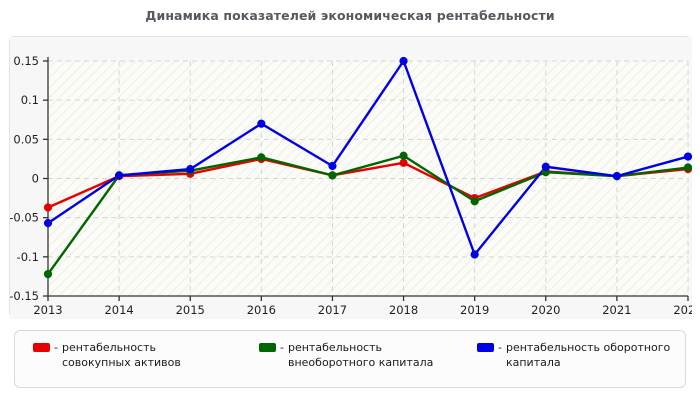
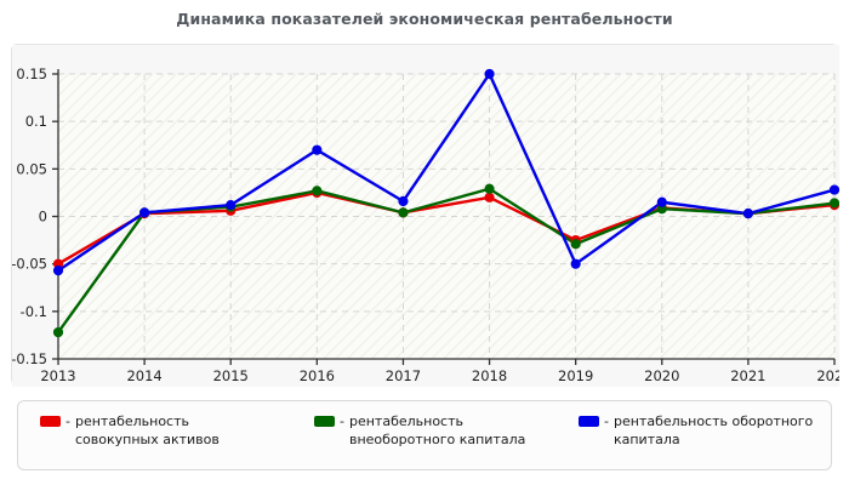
- рентабельность совокупных активов/2013: -0.04 -> -0.05
- рентабельность оборотного капитала/2019: -0.10 -> -0.05
